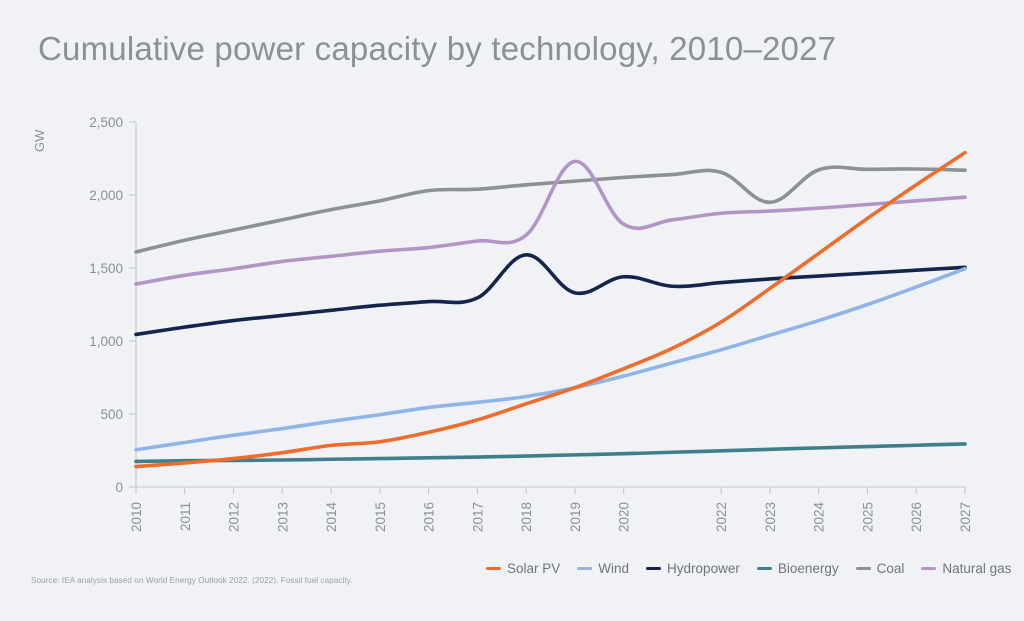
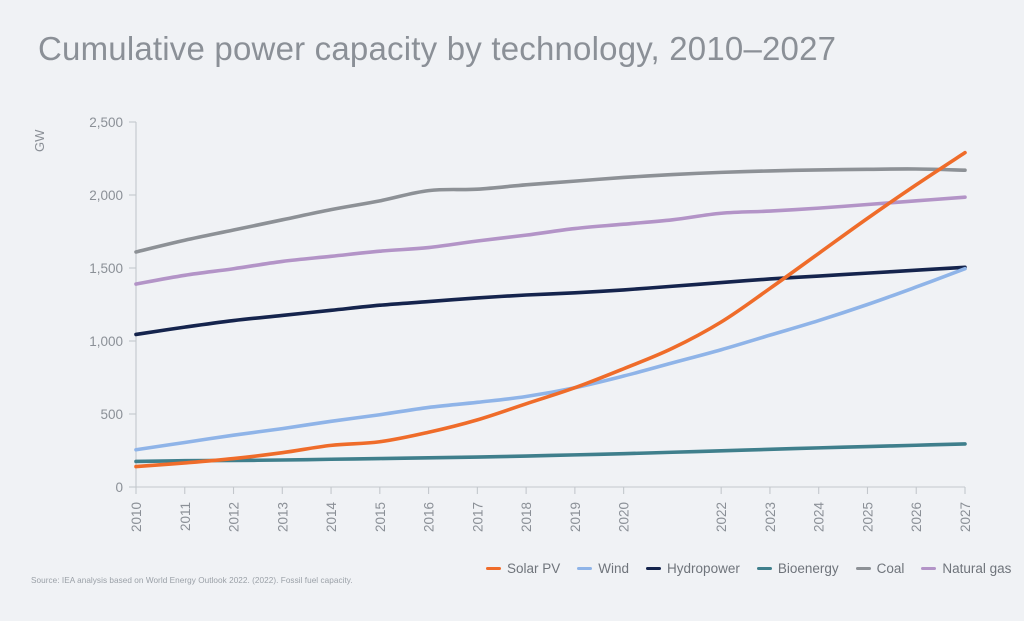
Hydropower/2018: 1590 -> 1320
Natural gas/2019: 2230 -> 1770
Hydropower/2020: 1440 -> 1350
Coal/2023: 1950 -> 2160
